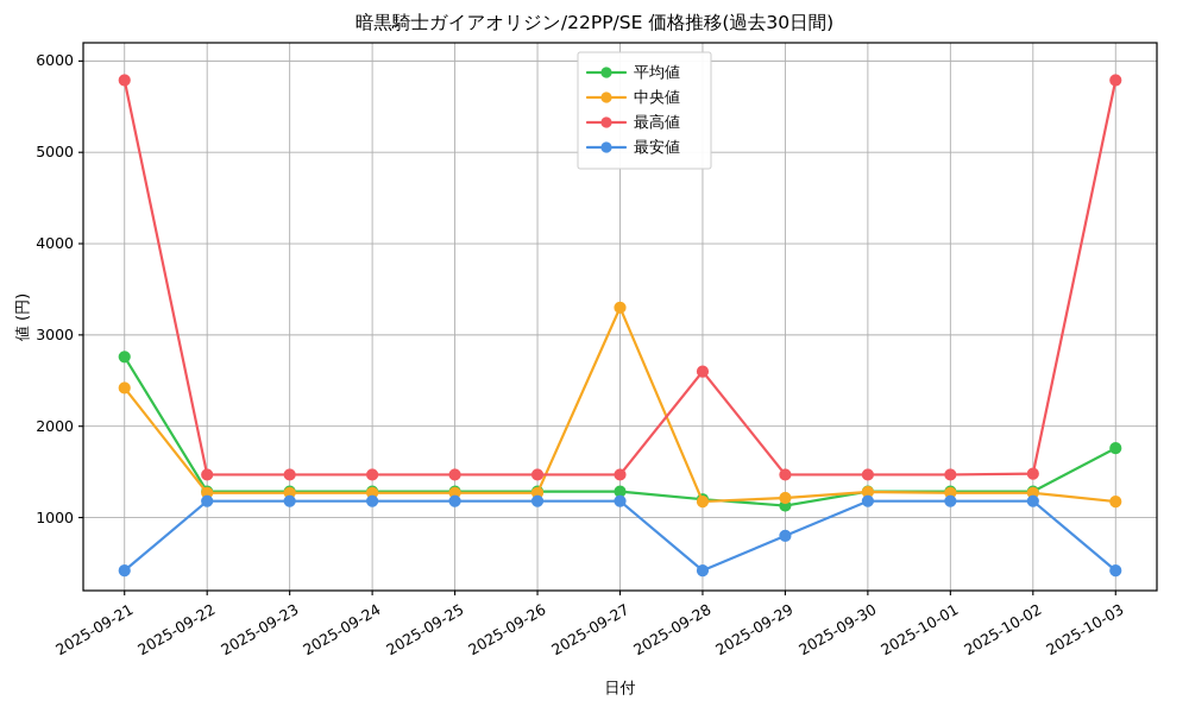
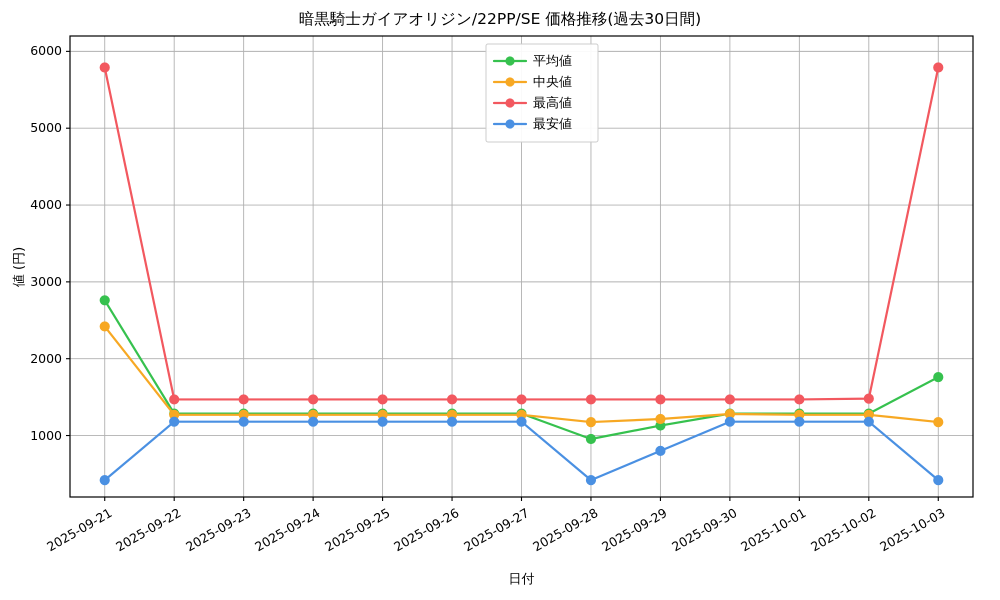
中央値/2025-09-27: 3300 -> 1300
平均値/2025-09-28: 1200 -> 1000
最高値/2025-09-28: 2600 -> 1500
